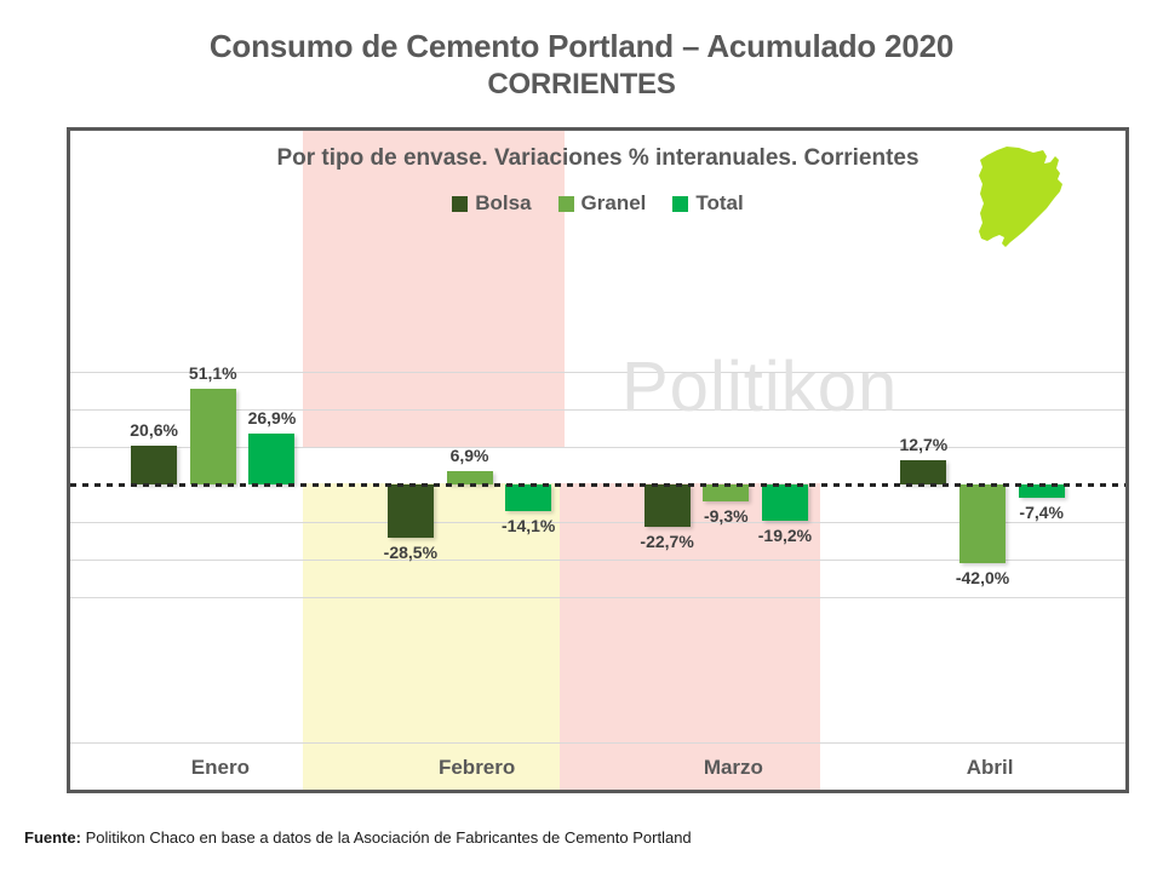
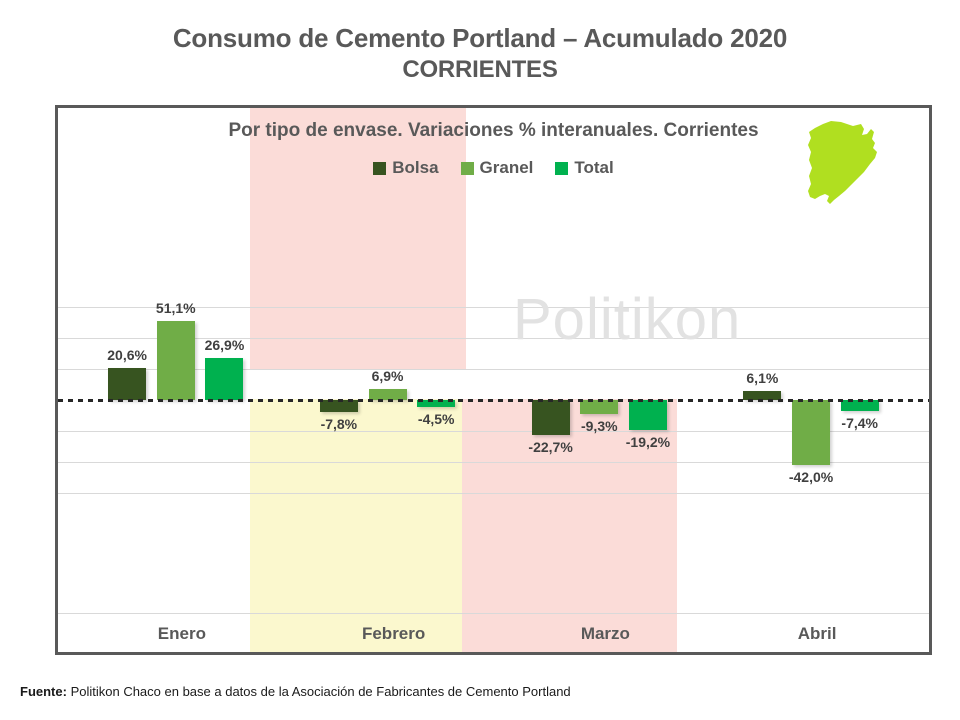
Bolsa/Febrero: -28,5% -> -7,8%
Total/Febrero: -14,1% -> -4,5%
Bolsa/Abril: 12,7% -> 6,1%
